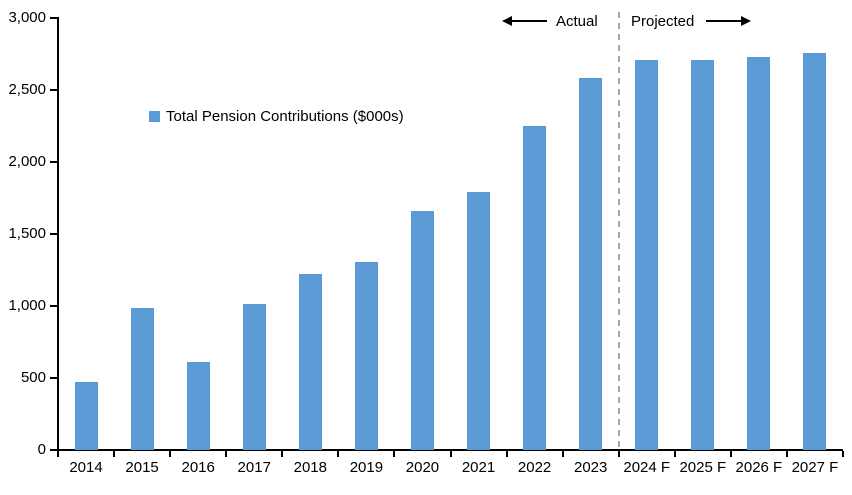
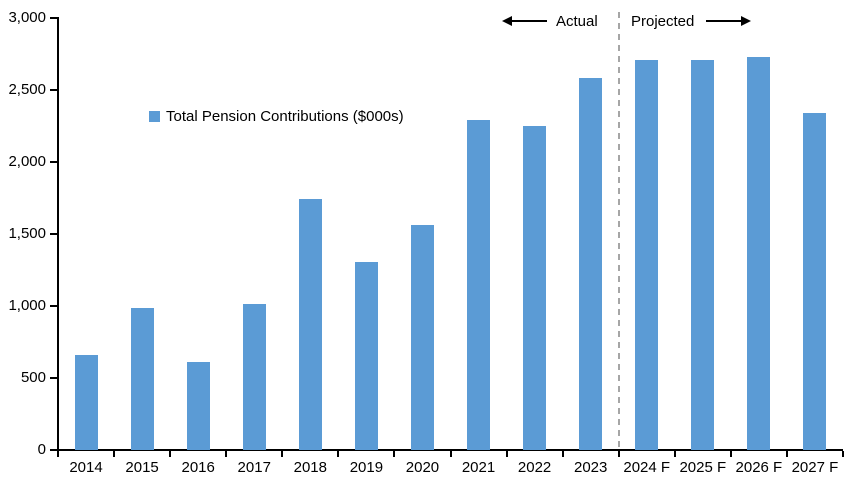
2014: 470 -> 660
2018: 1220 -> 1740
2020: 1660 -> 1560
2021: 1800 -> 2290
2027 F: 2760 -> 2340
